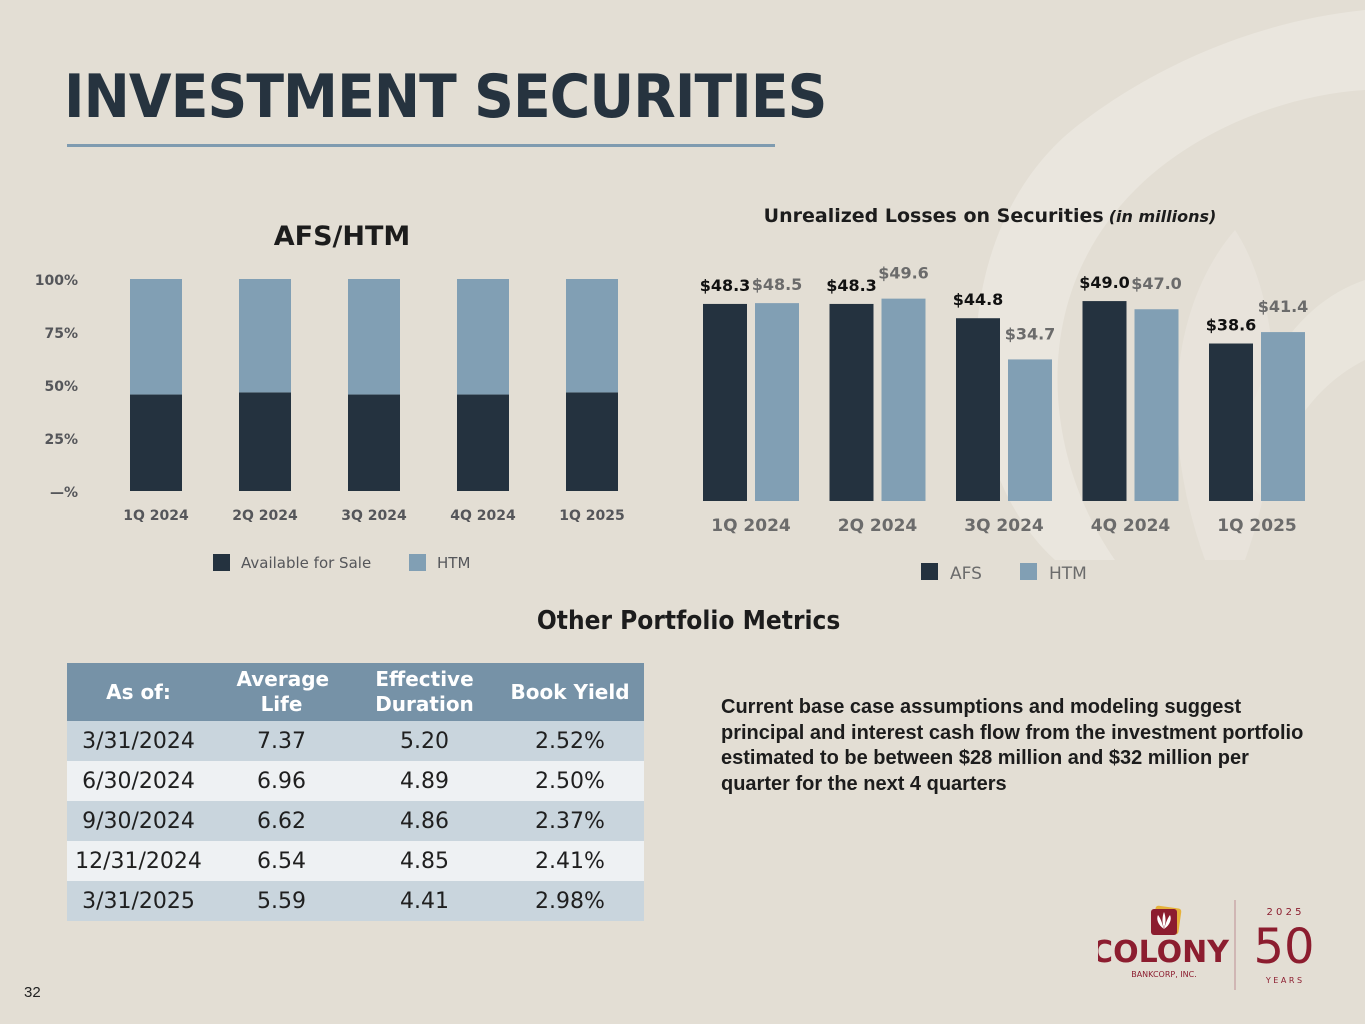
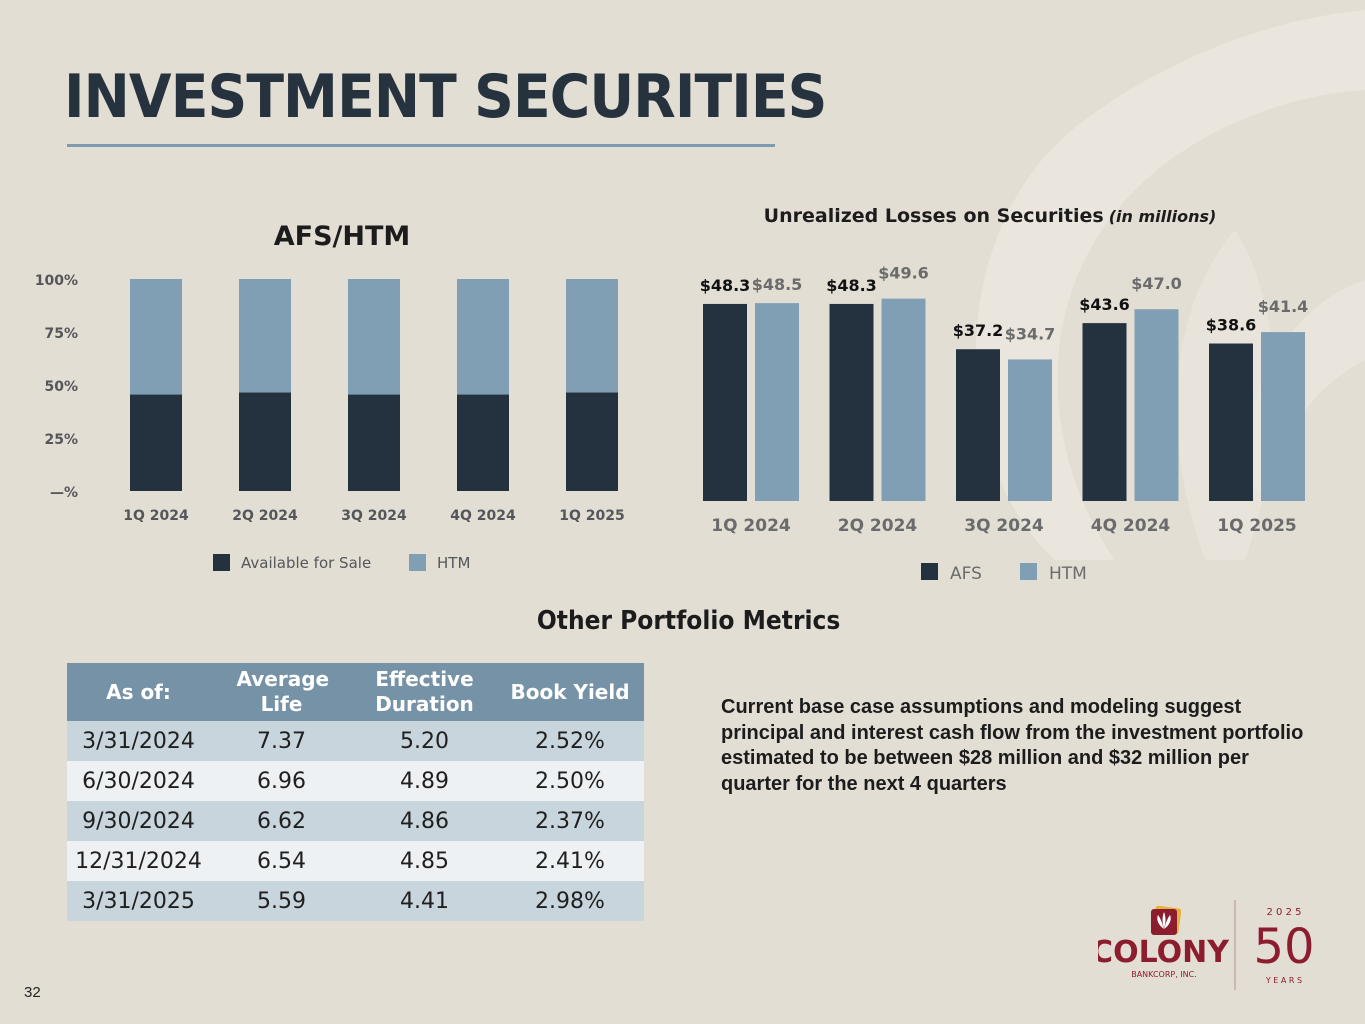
Unrealized Losses on Securities/AFS/3Q 2024: $44.8 -> $37.2
Unrealized Losses on Securities/AFS/4Q 2024: $49.0 -> $43.6
